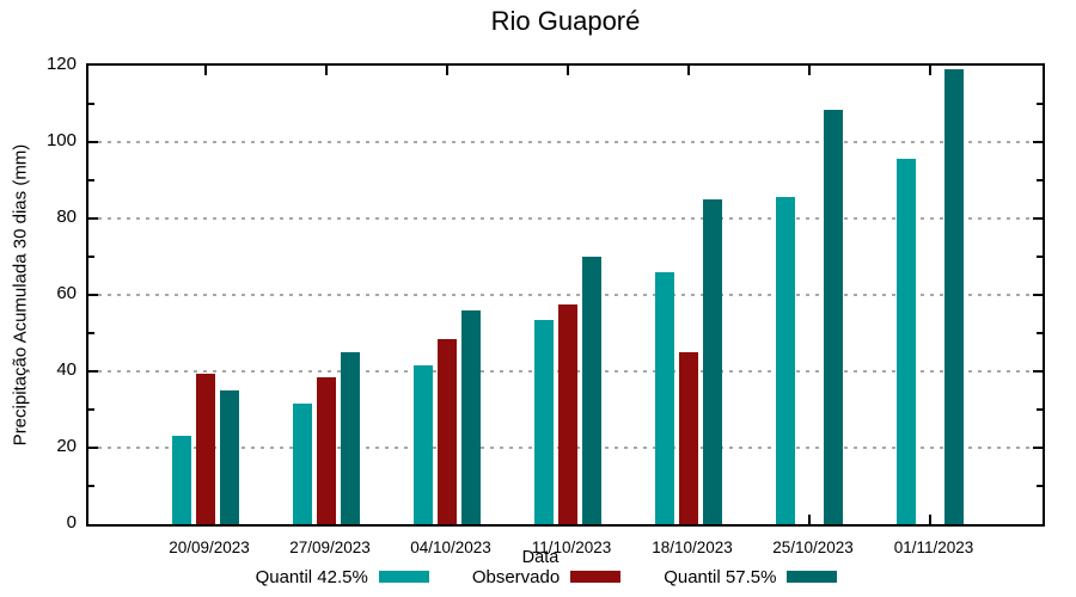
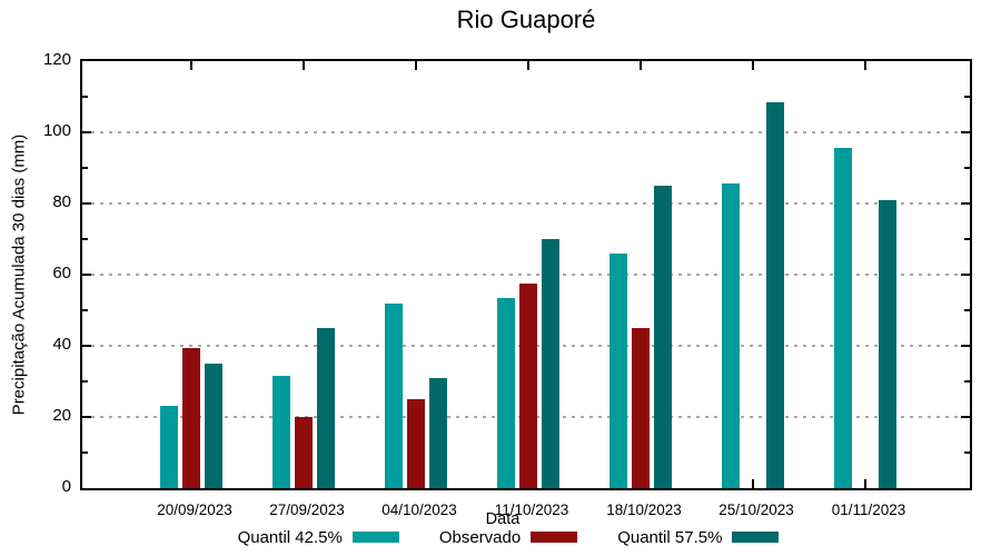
Observado/27/09/2023: 38 -> 20
Quantil 42.5%/04/10/2023: 42 -> 52
Observado/04/10/2023: 48 -> 25
Quantil 57.5%/04/10/2023: 56 -> 31
Quantil 57.5%/01/11/2023: 119 -> 81
